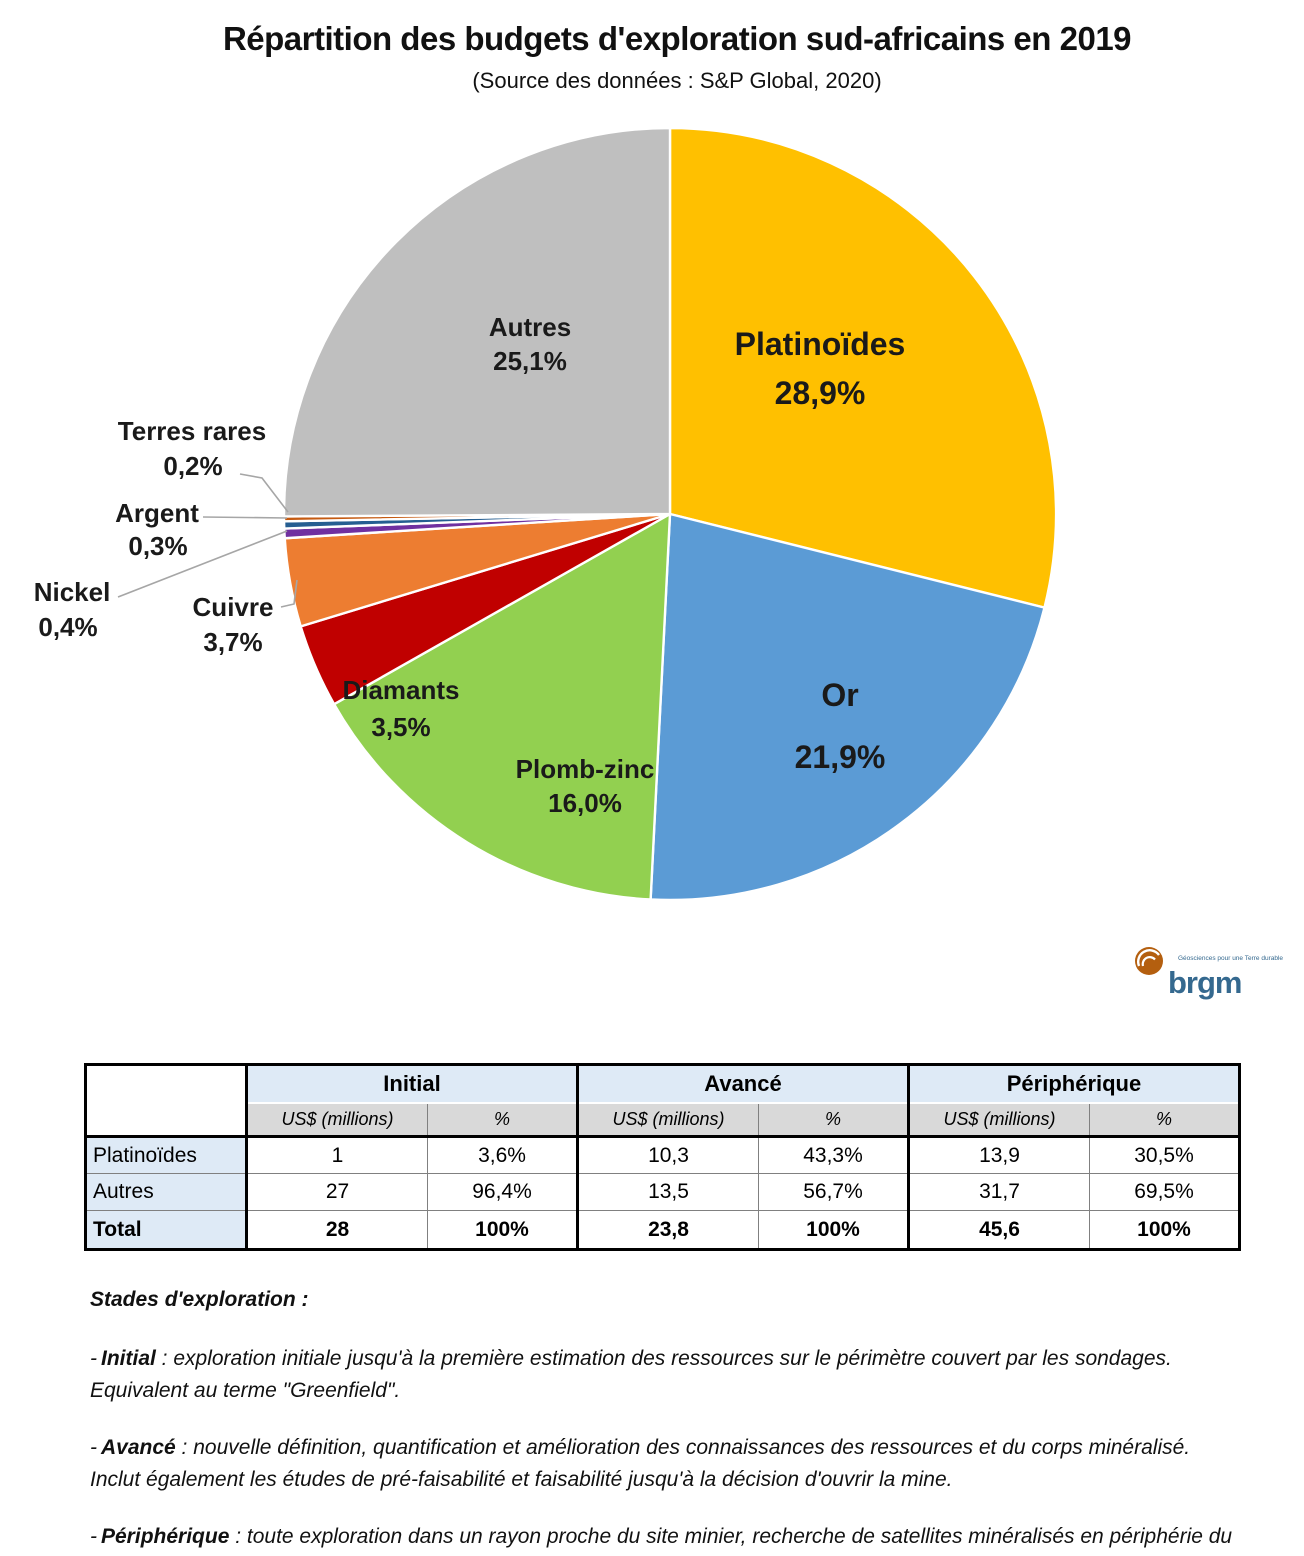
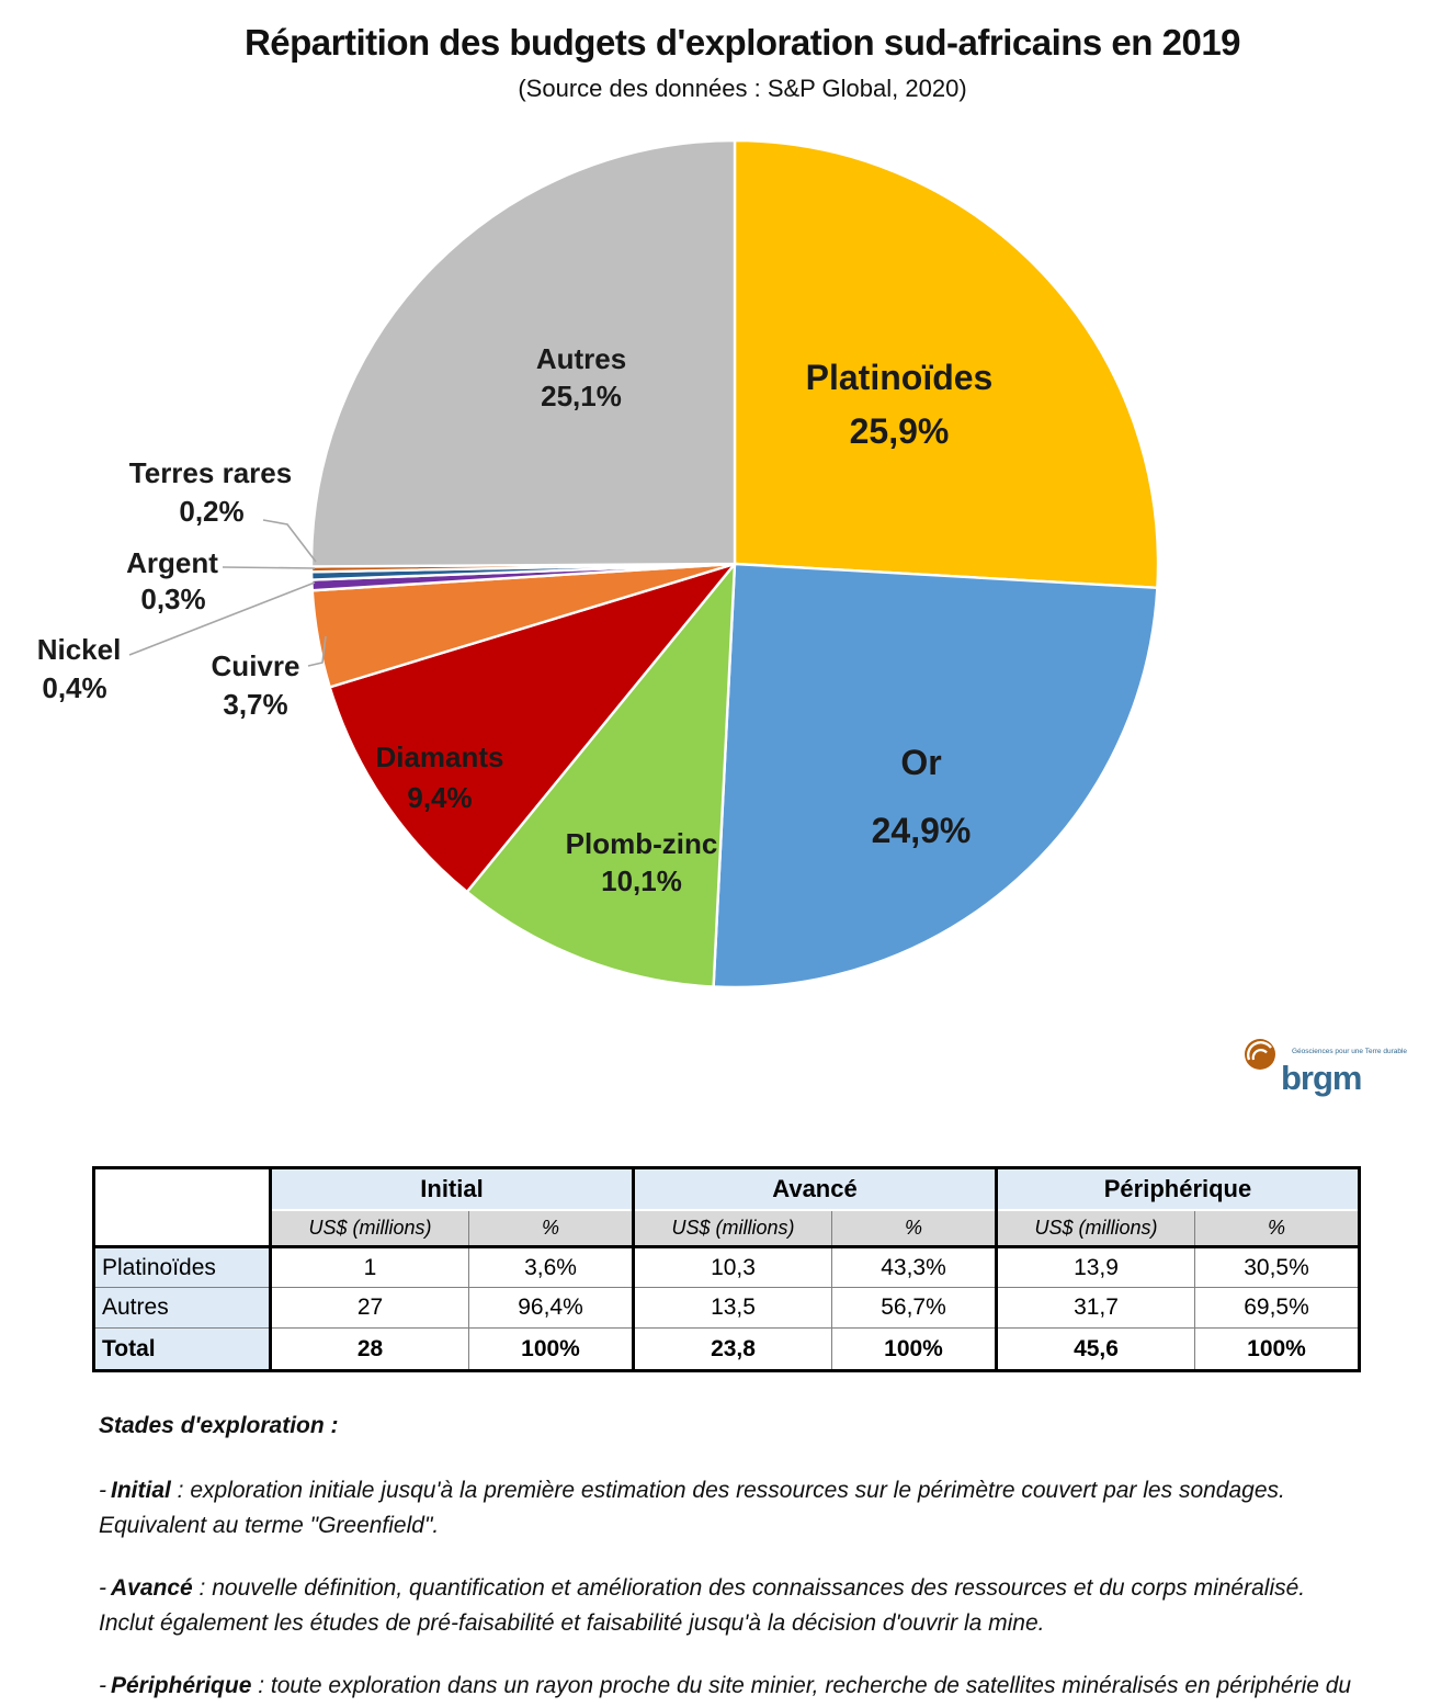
Platinoïdes: 28,9% -> 25,9%
Or: 21,9% -> 24,9%
Plomb-zinc: 16,0% -> 10,1%
Diamants: 3,5% -> 9,4%
